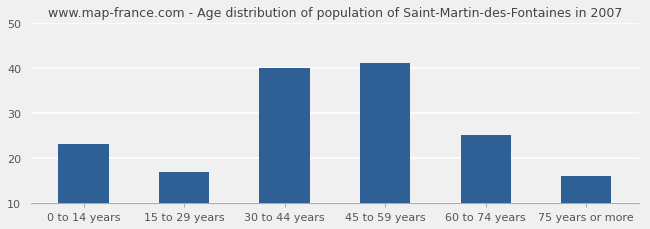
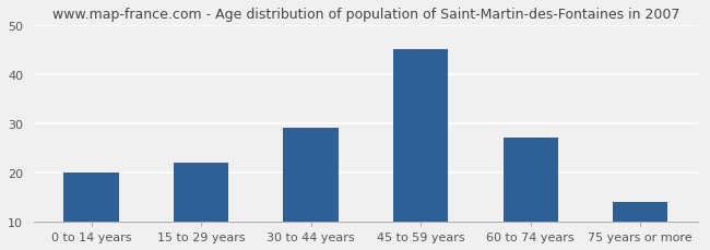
0 to 14 years: 23 -> 20
15 to 29 years: 17 -> 22
30 to 44 years: 40 -> 29
45 to 59 years: 41 -> 45
60 to 74 years: 25 -> 27
75 years or more: 16 -> 14
